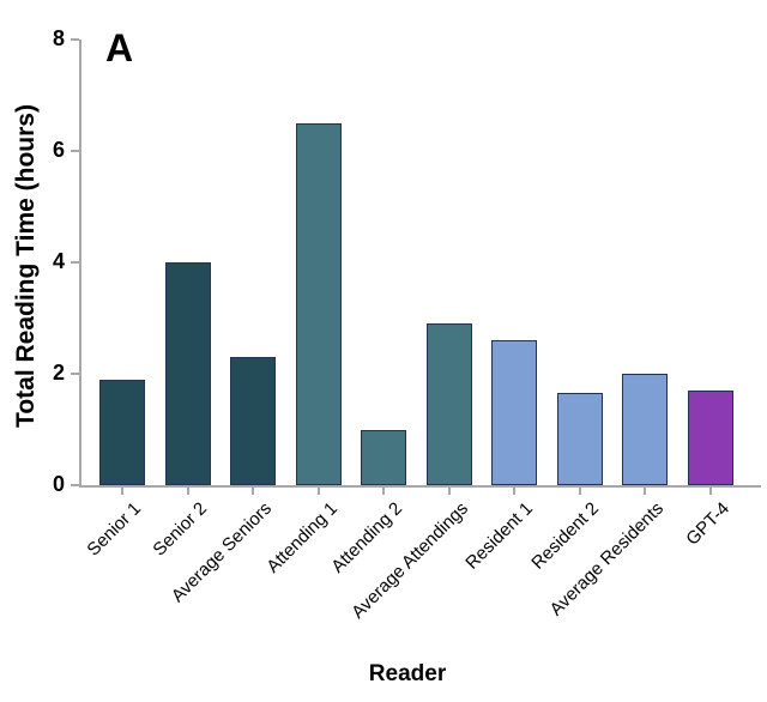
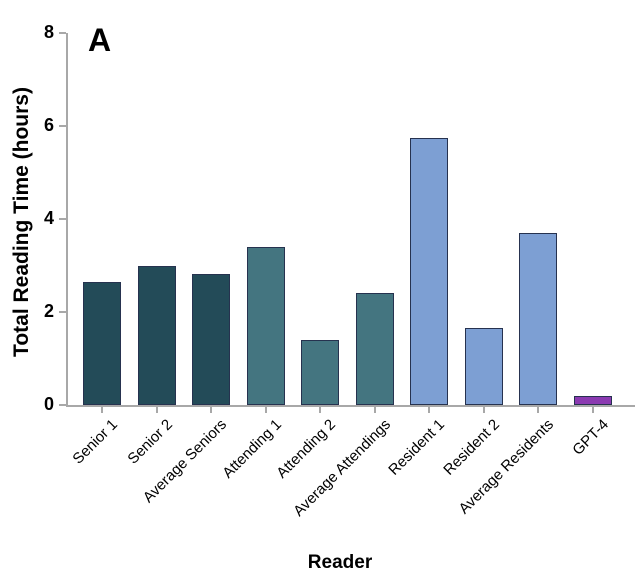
Senior 1: 1.9 -> 2.6
Senior 2: 4.0 -> 3.0
Average Seniors: 2.3 -> 2.8
Attending 1: 6.5 -> 3.4
Attending 2: 1.0 -> 1.4
Average Attendings: 2.9 -> 2.4
Resident 1: 2.6 -> 5.8
Average Residents: 2.0 -> 3.7
GPT-4: 1.7 -> 0.2
